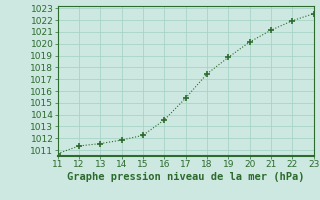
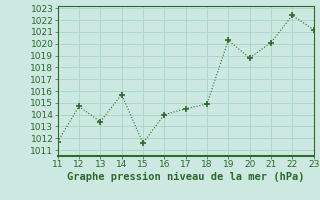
11: 1010.7 -> 1011.7
12: 1011.4 -> 1014.7
13: 1011.5 -> 1013.4
14: 1011.9 -> 1015.7
15: 1012.2 -> 1011.6
16: 1013.5 -> 1014.0
17: 1015.4 -> 1014.5
18: 1017.5 -> 1014.9
19: 1018.9 -> 1020.3
20: 1020.1 -> 1018.8
21: 1021.1 -> 1020.1
22: 1022.0 -> 1022.4
23: 1022.5 -> 1021.2
